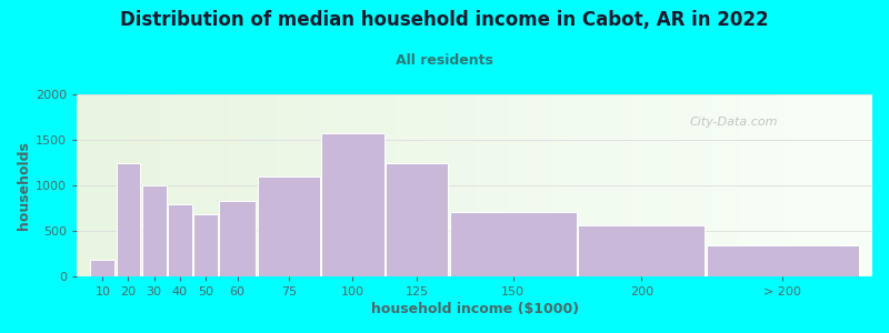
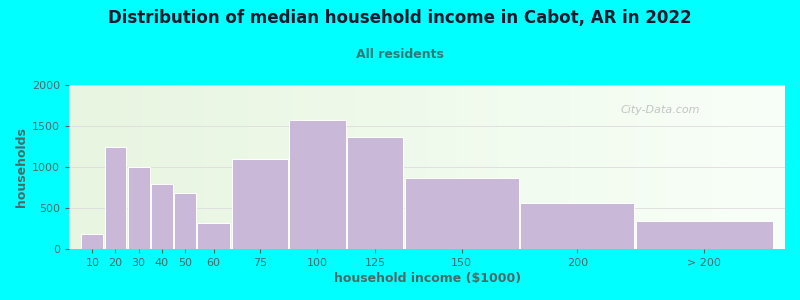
60: 830 -> 320
125: 1240 -> 1360
150: 700 -> 860
